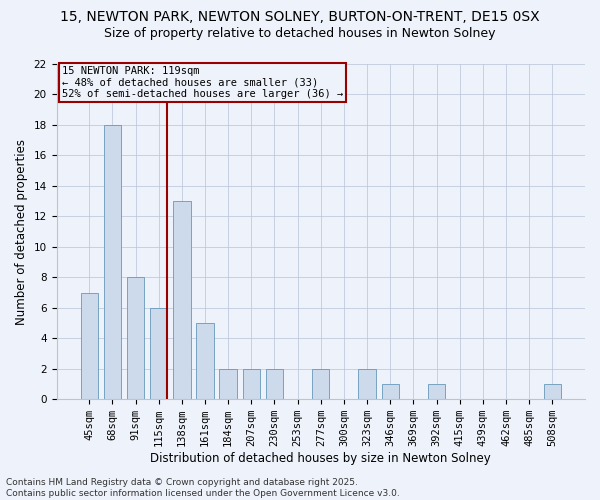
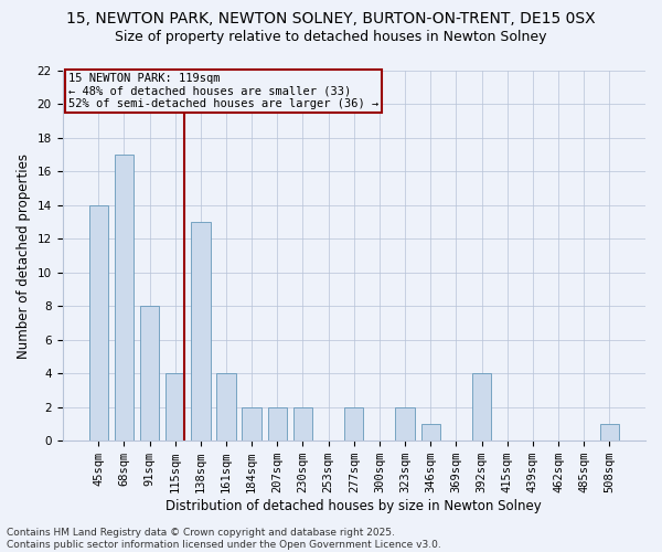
45sqm: 7 -> 14
68sqm: 18 -> 17
115sqm: 6 -> 4
161sqm: 5 -> 4
392sqm: 1 -> 4
